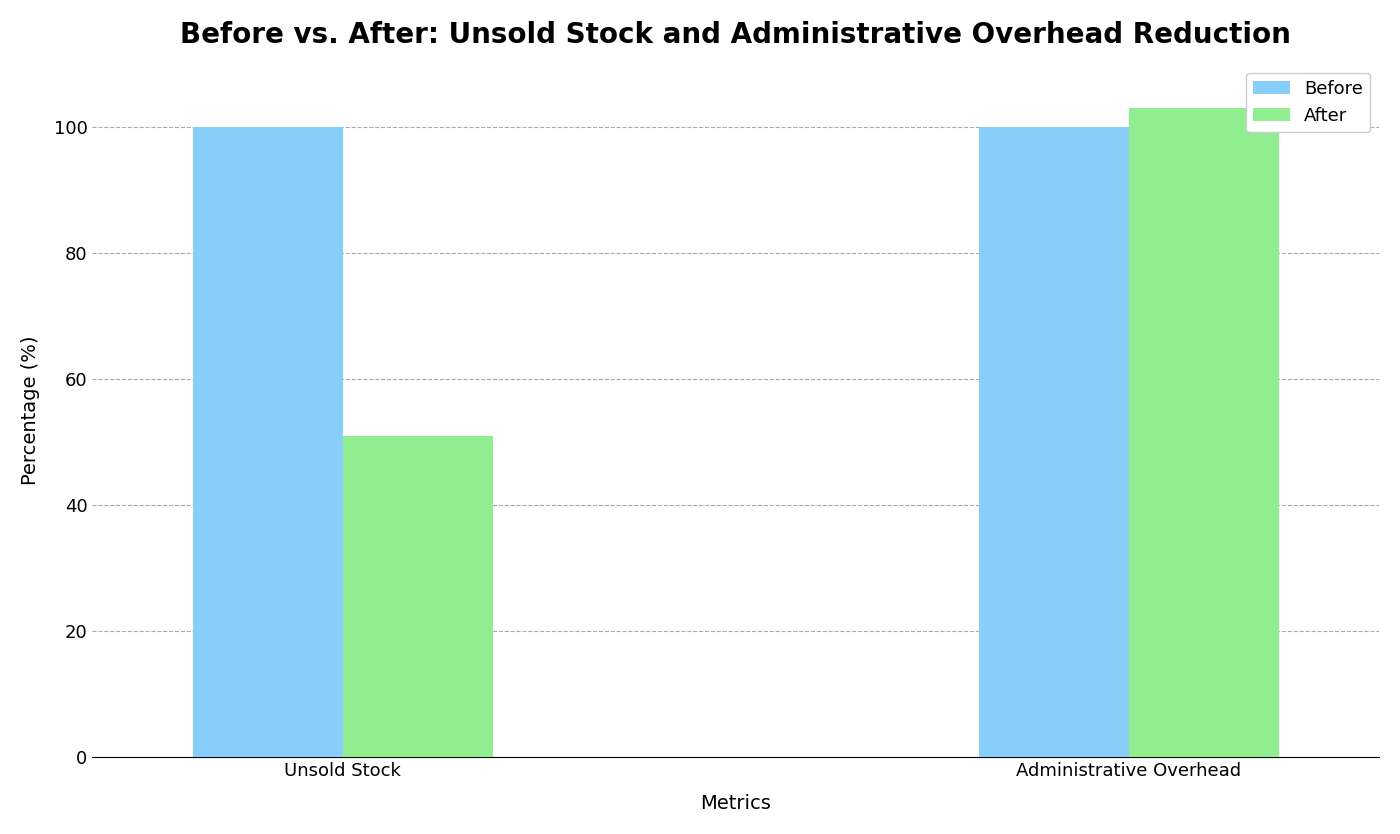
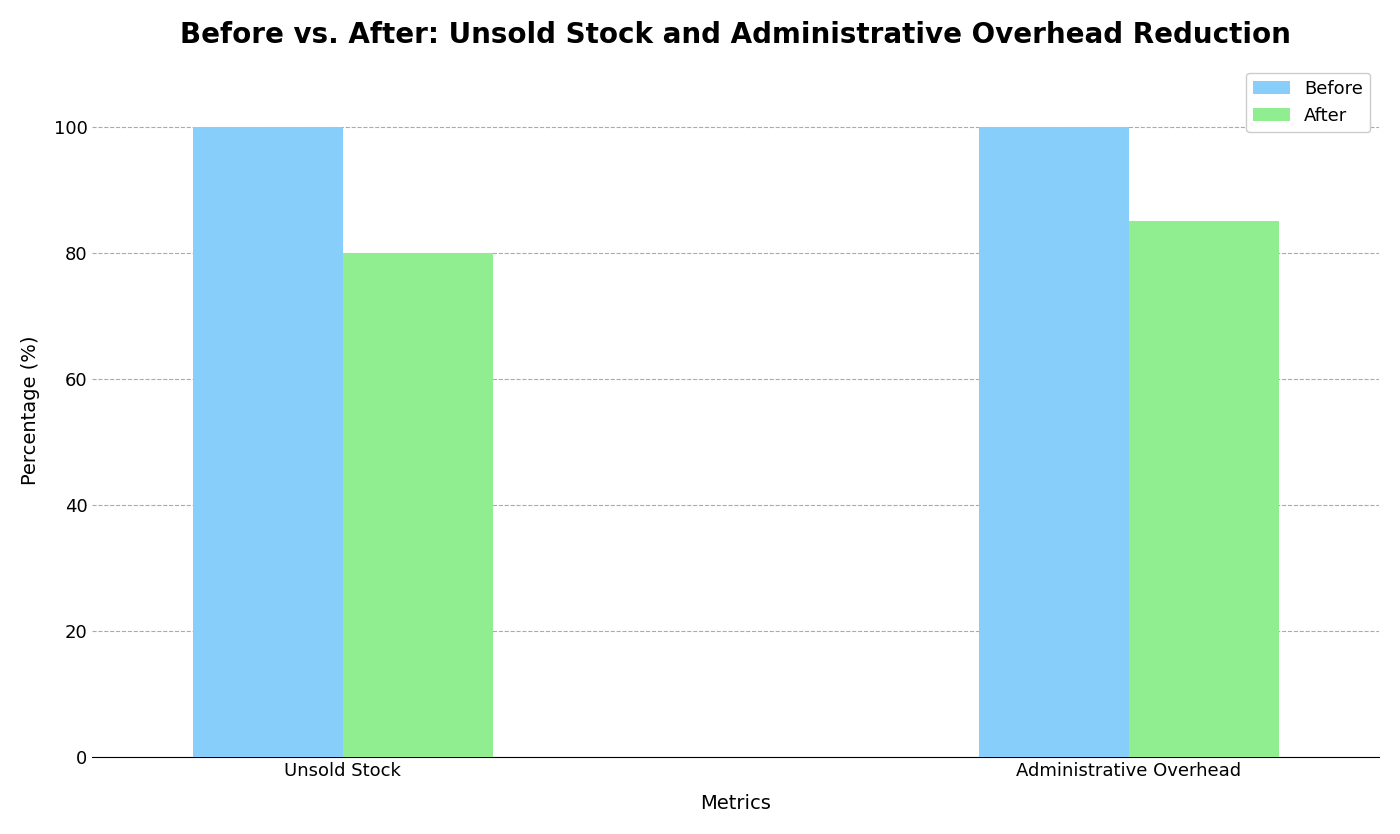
After/Unsold Stock: 51 -> 80
After/Administrative Overhead: 103 -> 85
